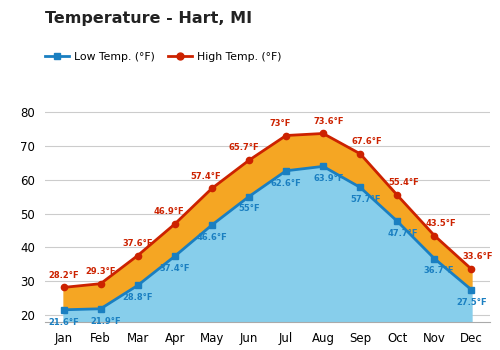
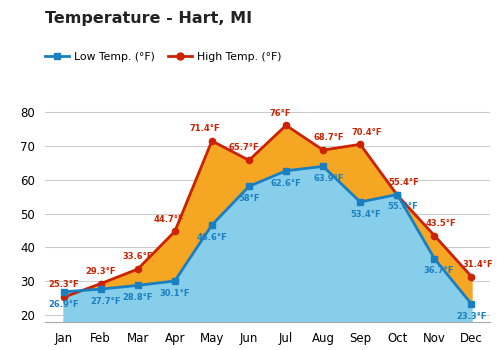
Low Temp. (°F)/Jan: 21.6°F -> 26.9°F
High Temp. (°F)/Jan: 28.2°F -> 25.3°F
Low Temp. (°F)/Feb: 21.9°F -> 27.7°F
High Temp. (°F)/Mar: 37.6°F -> 33.6°F
Low Temp. (°F)/Apr: 37.4°F -> 30.1°F
High Temp. (°F)/Apr: 46.9°F -> 44.7°F
High Temp. (°F)/May: 57.4°F -> 71.4°F
Low Temp. (°F)/Jun: 55°F -> 58°F
High Temp. (°F)/Jul: 73°F -> 76°F
High Temp. (°F)/Aug: 73.6°F -> 68.7°F
Low Temp. (°F)/Sep: 57.7°F -> 53.4°F
High Temp. (°F)/Sep: 67.6°F -> 70.4°F
Low Temp. (°F)/Oct: 47.7°F -> 55.6°F
Low Temp. (°F)/Dec: 27.5°F -> 23.3°F
High Temp. (°F)/Dec: 33.6°F -> 31.4°F
